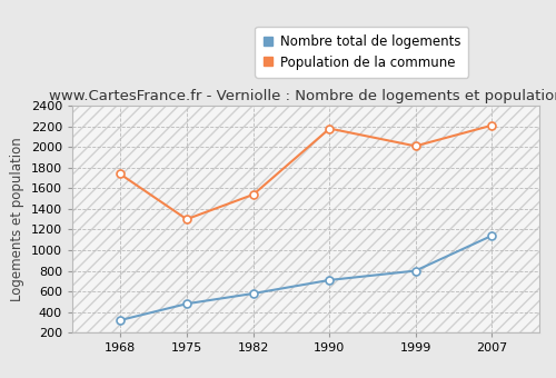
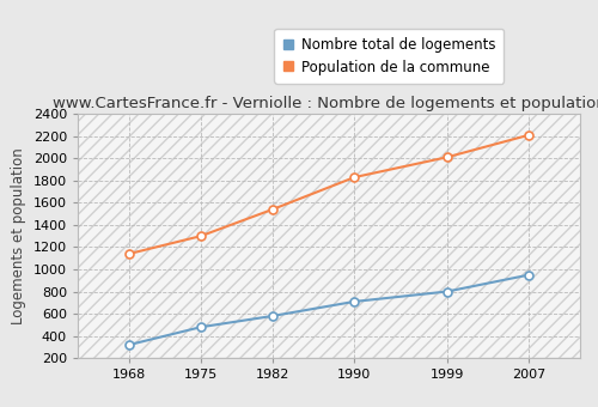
Population de la commune/1968: 1740 -> 1140
Population de la commune/1990: 2180 -> 1830
Nombre total de logements/2007: 1140 -> 950
